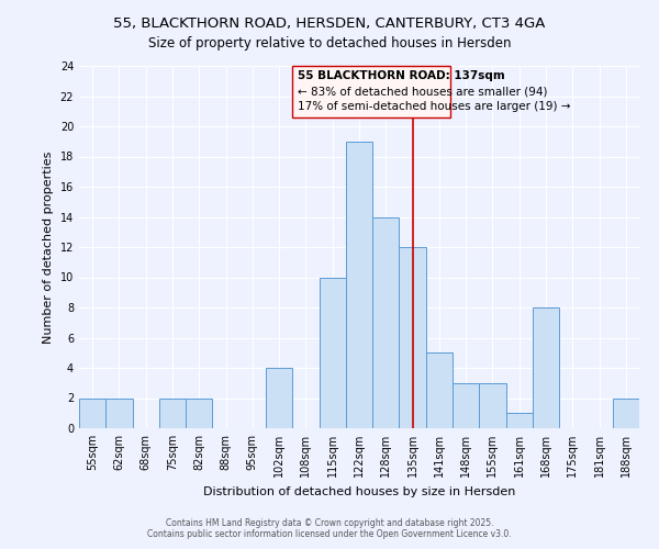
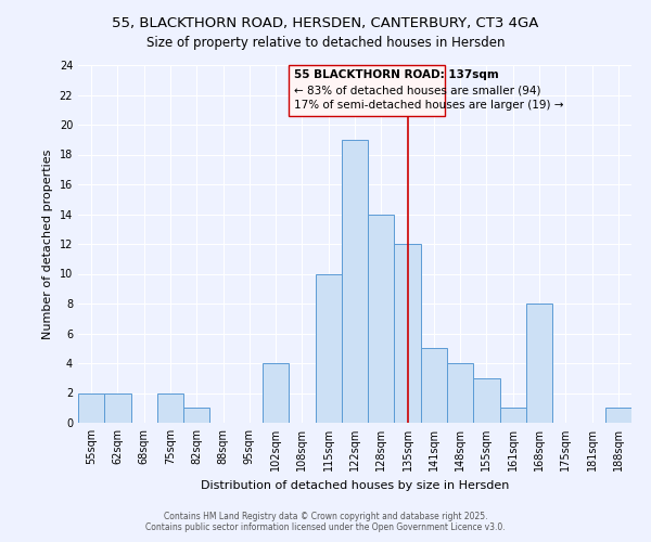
82sqm: 2 -> 1
148sqm: 3 -> 4
188sqm: 2 -> 1
